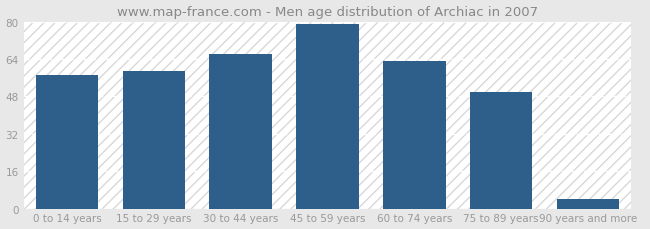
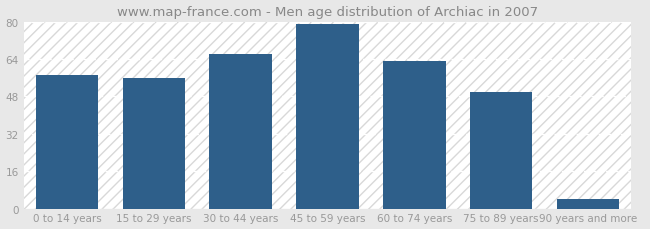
15 to 29 years: 59 -> 56
